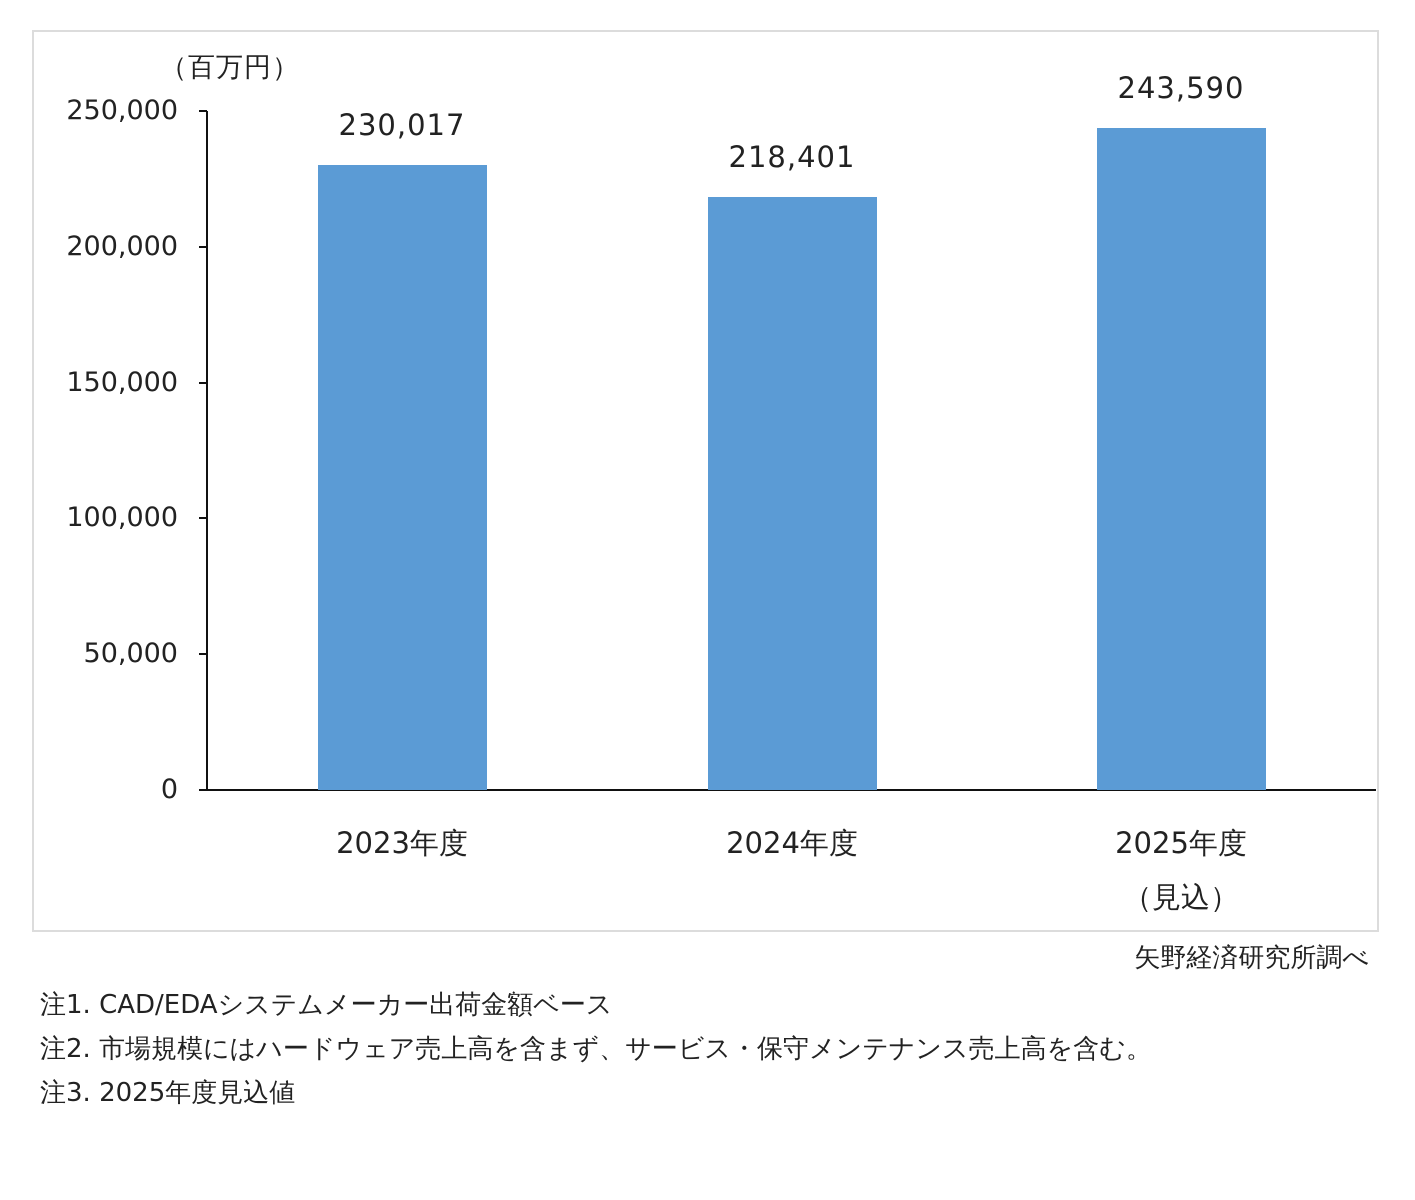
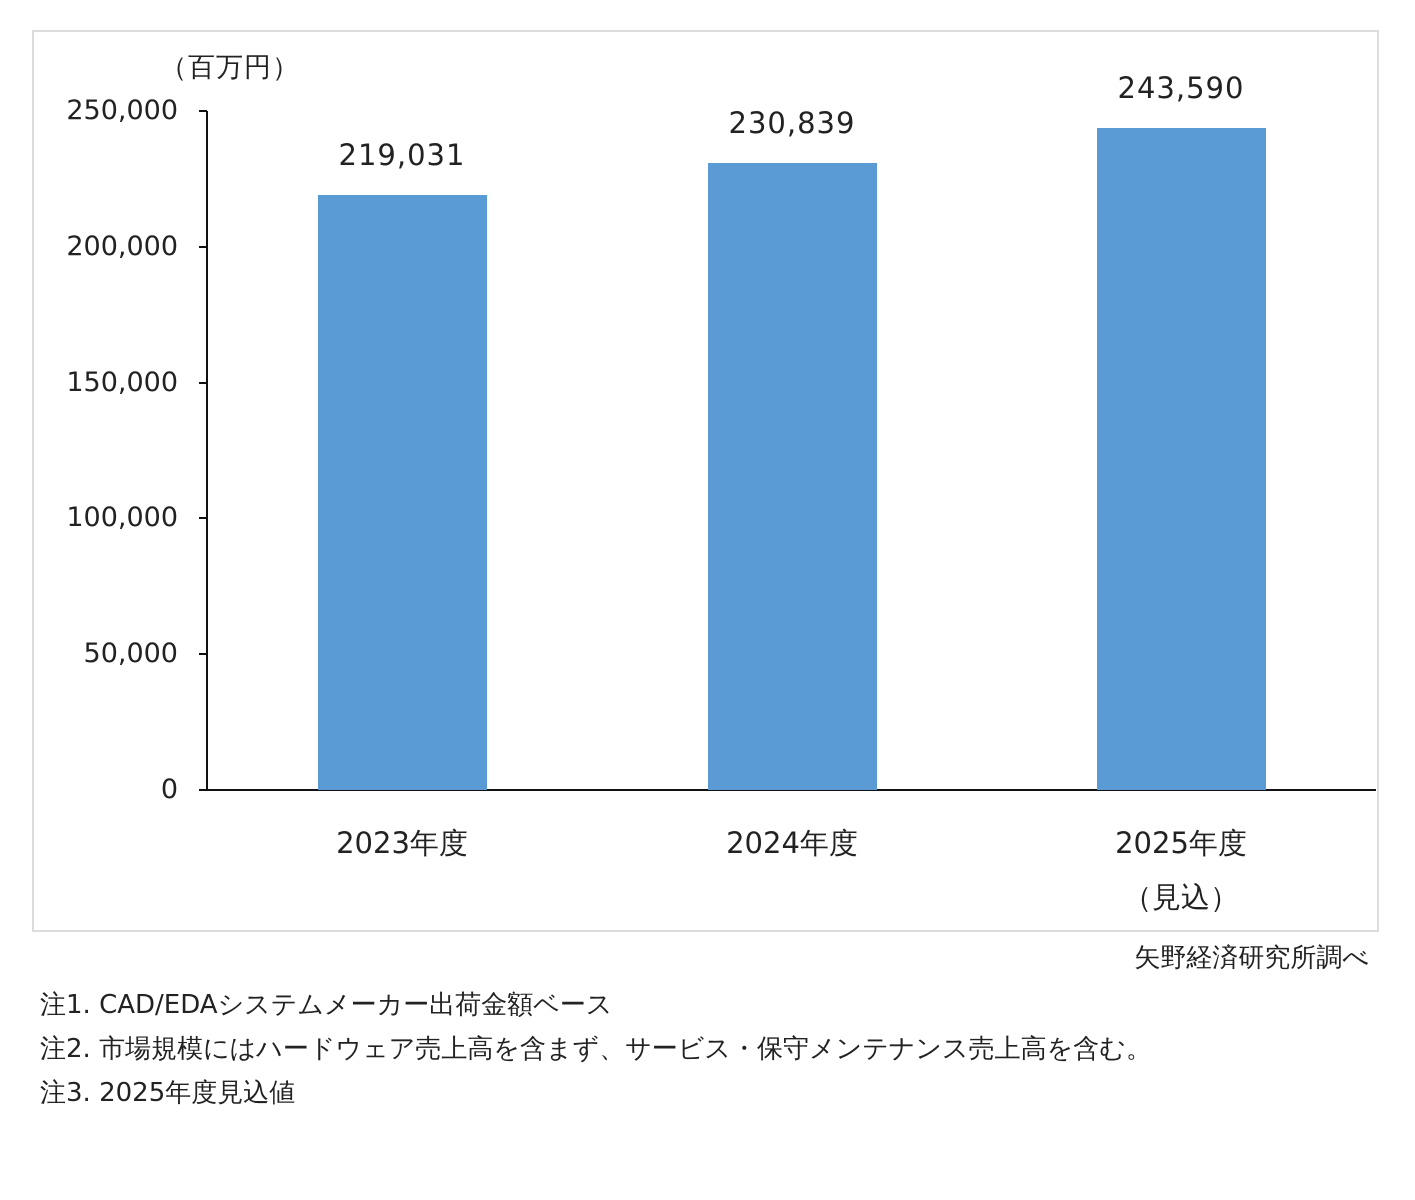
2023年度: 230,017 -> 219,031
2024年度: 218,401 -> 230,839
